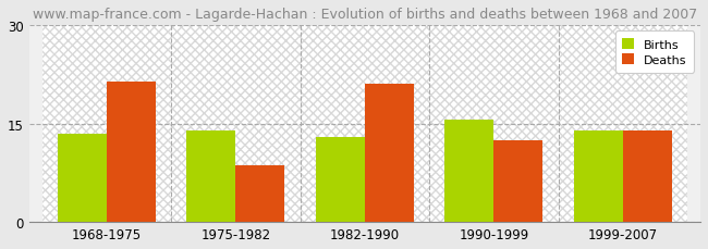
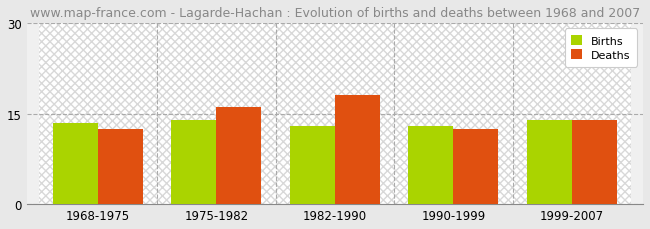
Deaths/1968-1975: 21.4 -> 12.5
Deaths/1975-1982: 8.6 -> 16.0
Deaths/1982-1990: 21.0 -> 18.0
Births/1990-1999: 15.6 -> 13.0
